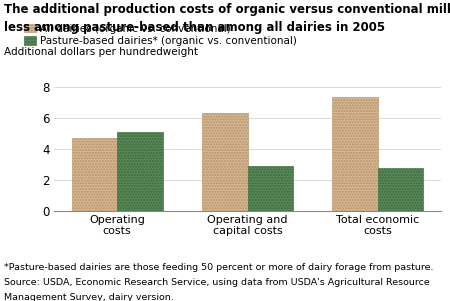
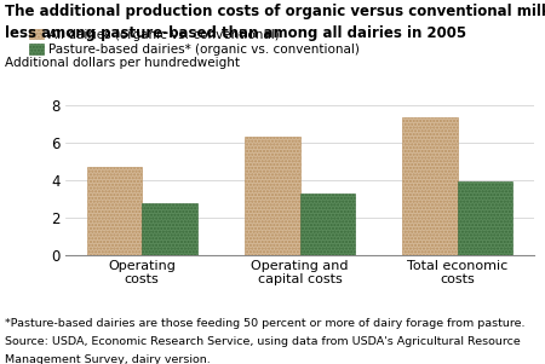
Pasture-based dairies* (organic vs. conventional)/Operating costs: 5.1 -> 2.8
Pasture-based dairies* (organic vs. conventional)/Operating and capital costs: 2.9 -> 3.3
Pasture-based dairies* (organic vs. conventional)/Total economic costs: 2.8 -> 4.0
